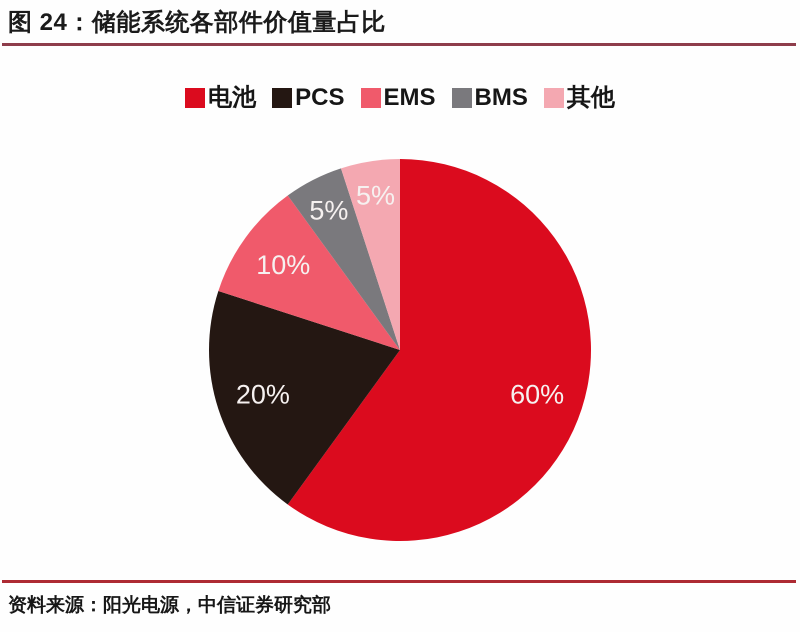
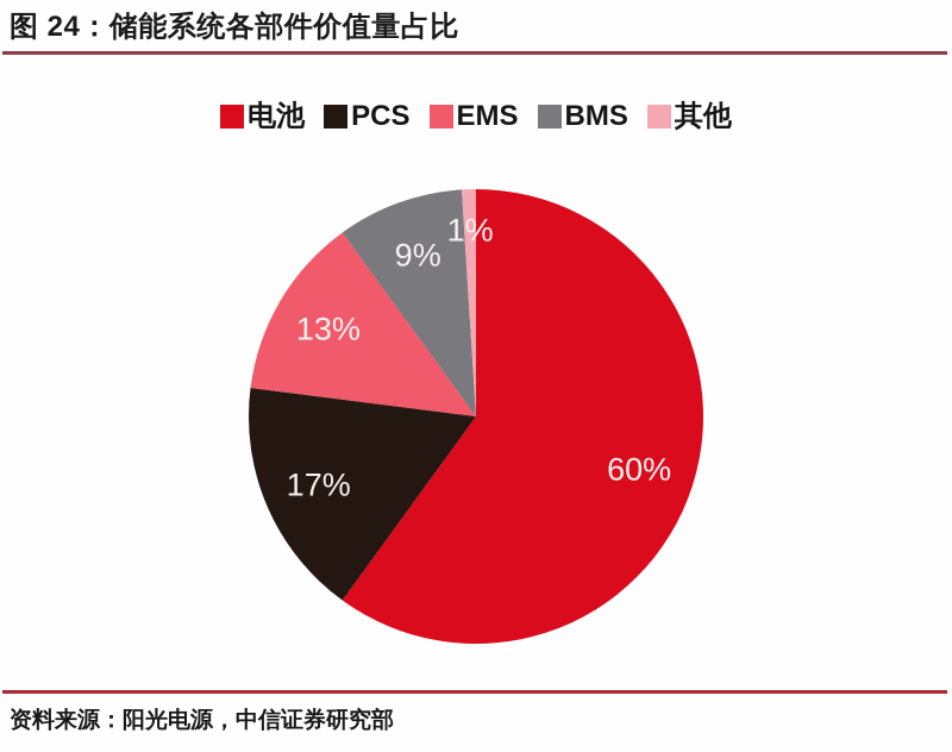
PCS: 20% -> 17%
EMS: 10% -> 13%
BMS: 5% -> 9%
其他: 5% -> 1%
